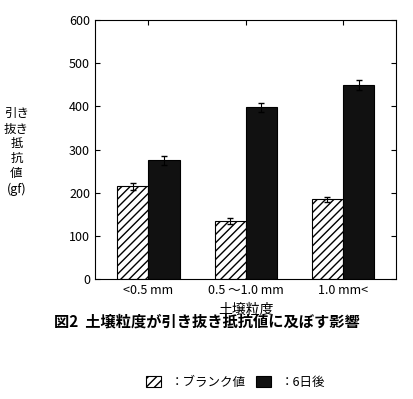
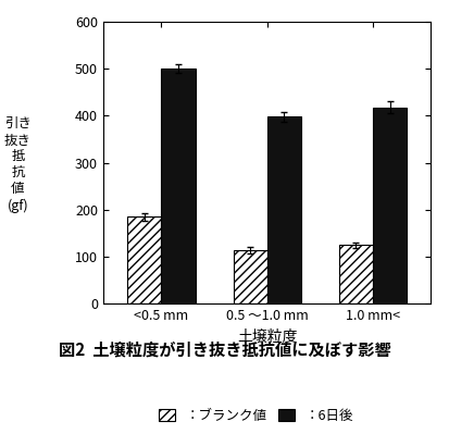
：ブランク値/<0.5 mm: 215 -> 185
：6日後/<0.5 mm: 275 -> 500
：ブランク値/0.5 ～1.0 mm: 135 -> 115
：ブランク値/1.0 mm<: 185 -> 125
：6日後/1.0 mm<: 450 -> 418
